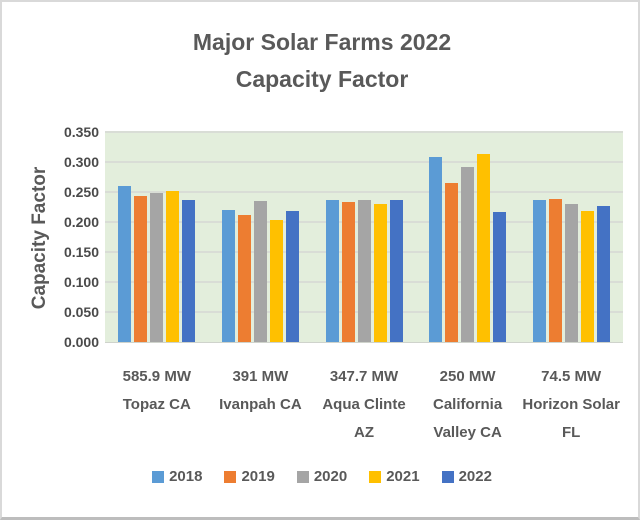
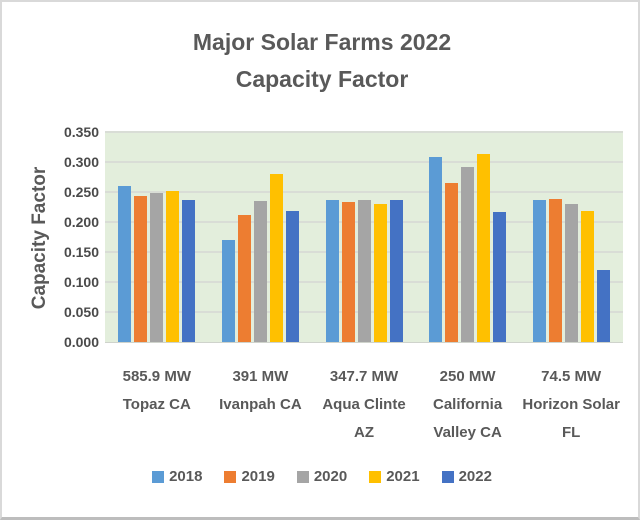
2018/391 MW Ivanpah CA: 0.22 -> 0.17
2021/391 MW Ivanpah CA: 0.20 -> 0.28
2022/74.5 MW Horizon Solar FL: 0.23 -> 0.12
